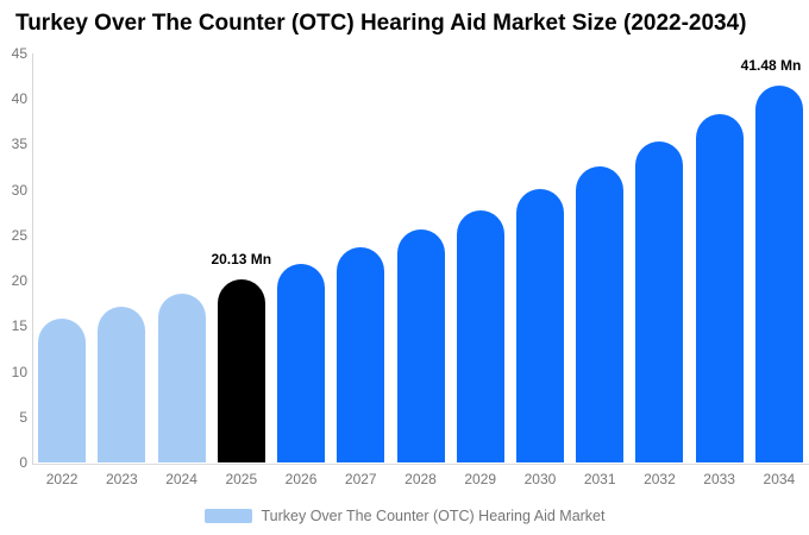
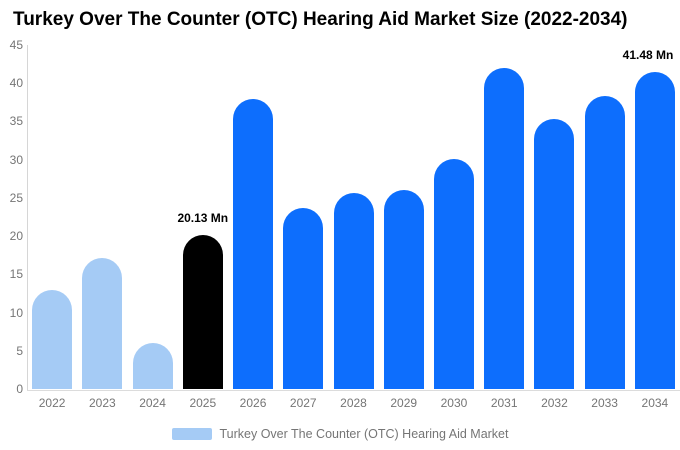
2022: 16 -> 13
2024: 19 -> 6
2026: 22 -> 38
2029: 28 -> 26
2031: 33 -> 42
